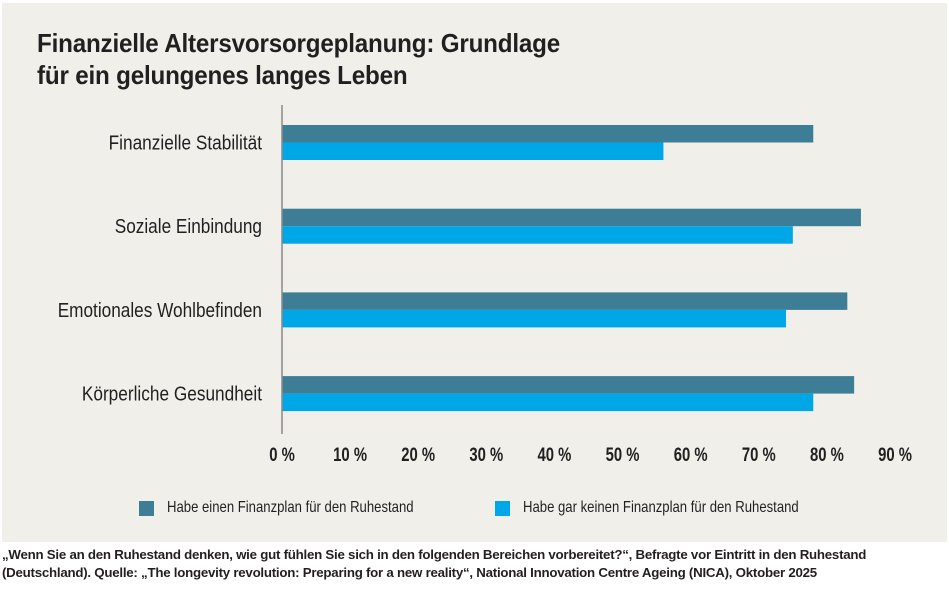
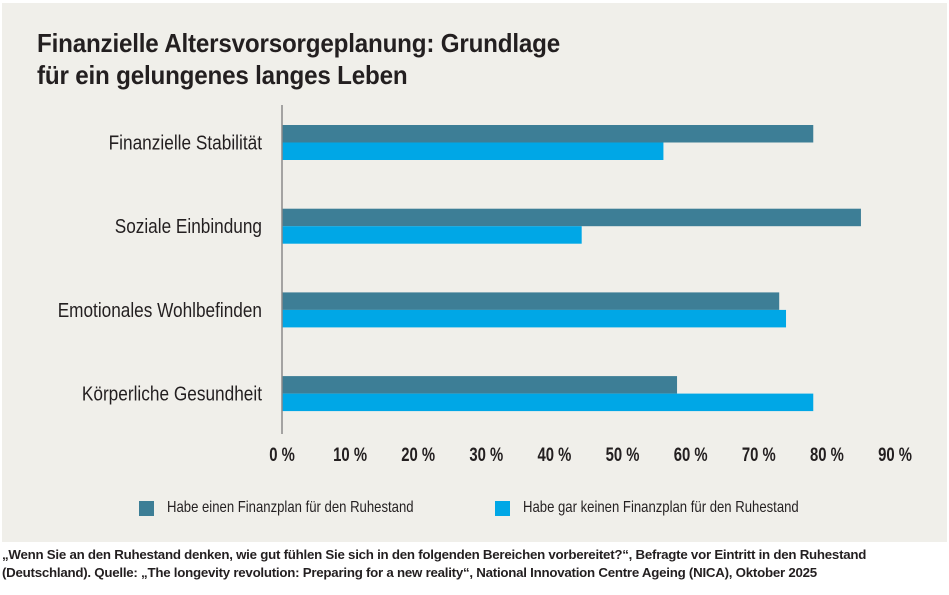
Habe gar keinen Finanzplan für den Ruhestand/Soziale Einbindung: 75% -> 44%
Habe einen Finanzplan für den Ruhestand/Emotionales Wohlbefinden: 83% -> 73%
Habe einen Finanzplan für den Ruhestand/Körperliche Gesundheit: 84% -> 58%
